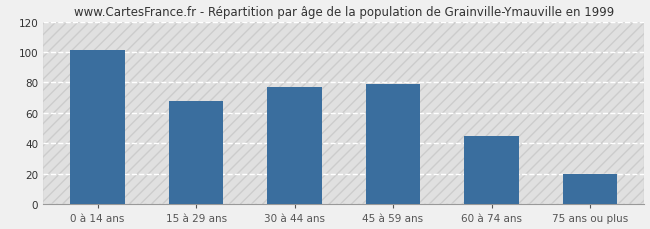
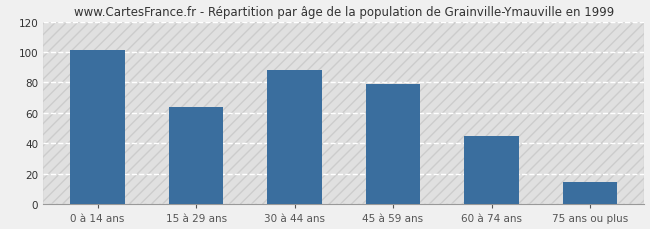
15 à 29 ans: 68 -> 64
30 à 44 ans: 77 -> 88
75 ans ou plus: 20 -> 15
